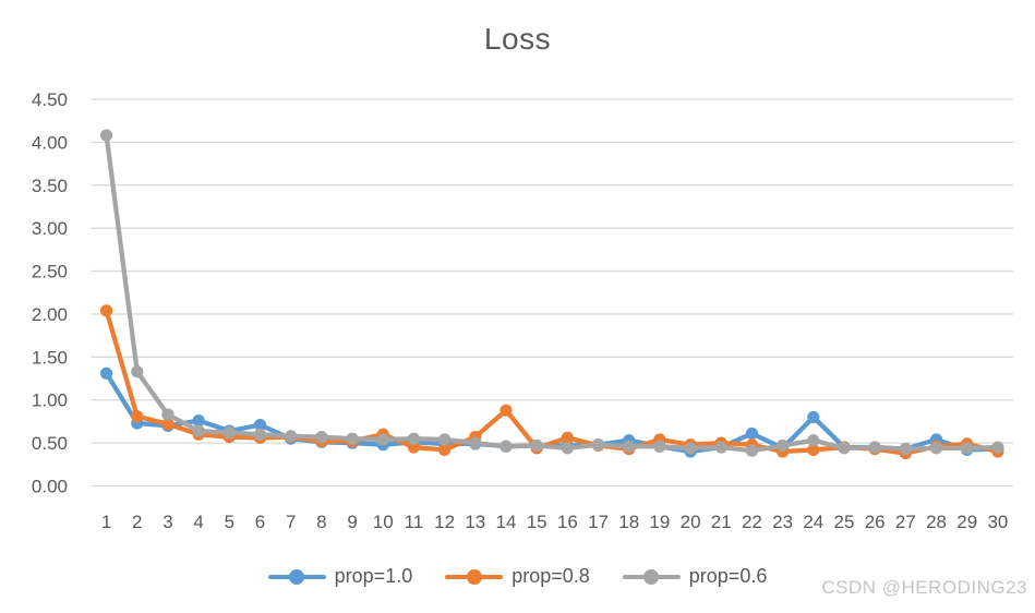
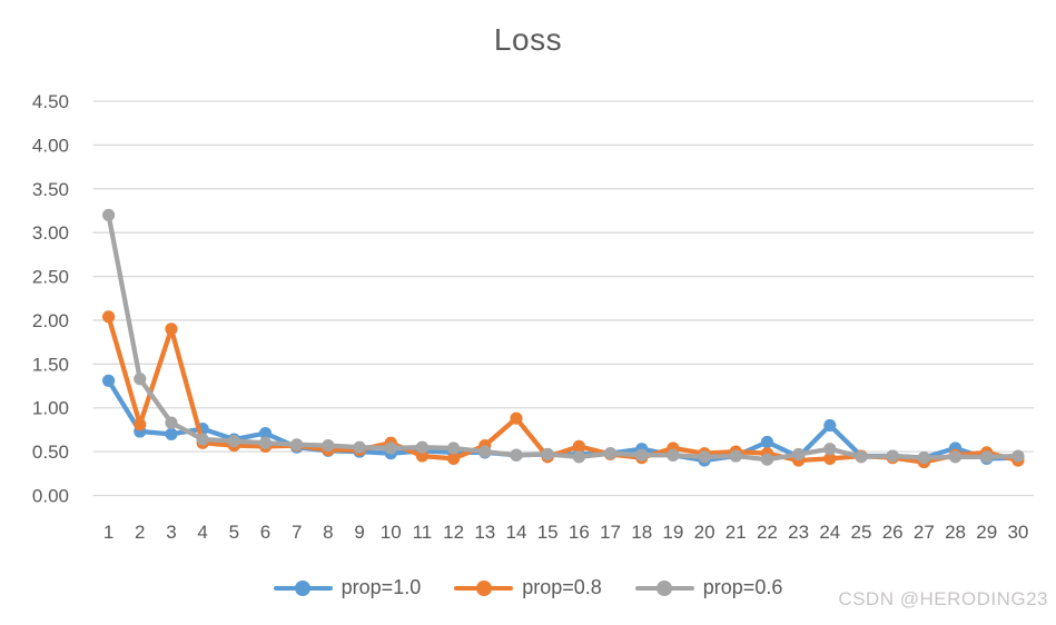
prop=0.6/1: 4.1 -> 3.2
prop=0.8/3: 0.7 -> 1.9
